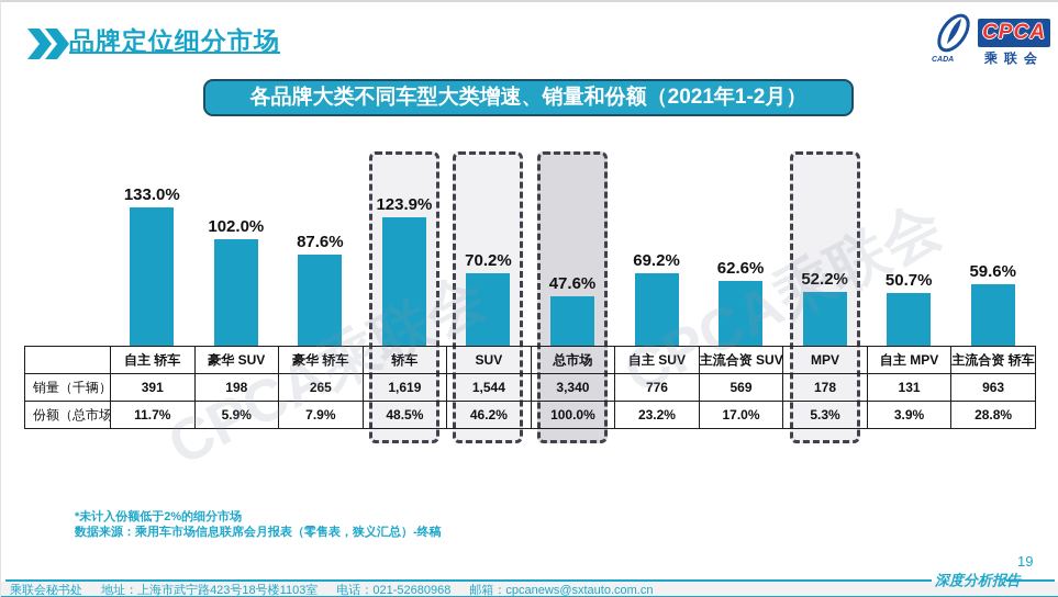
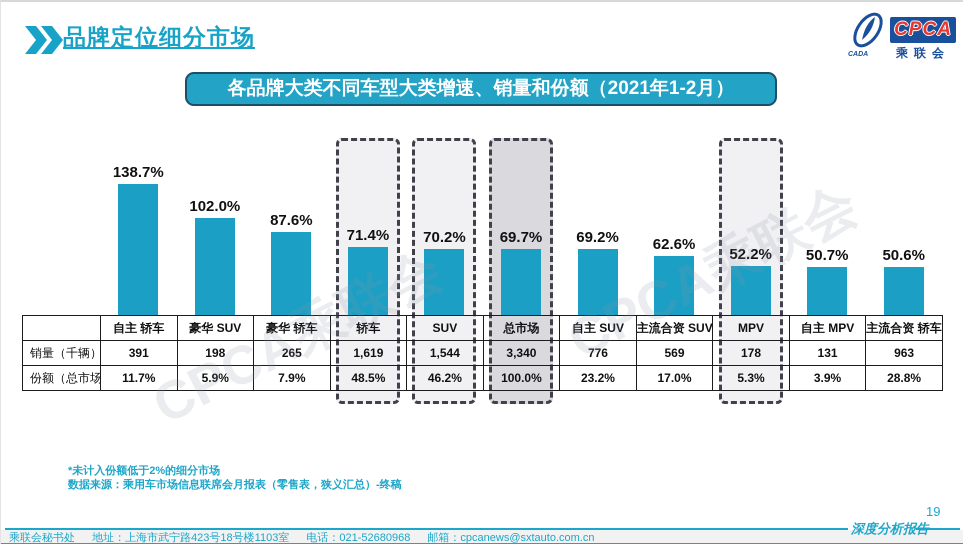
自主 轿车: 133.0% -> 138.7%
轿车: 123.9% -> 71.4%
总市场: 47.6% -> 69.7%
主流合资 轿车: 59.6% -> 50.6%
